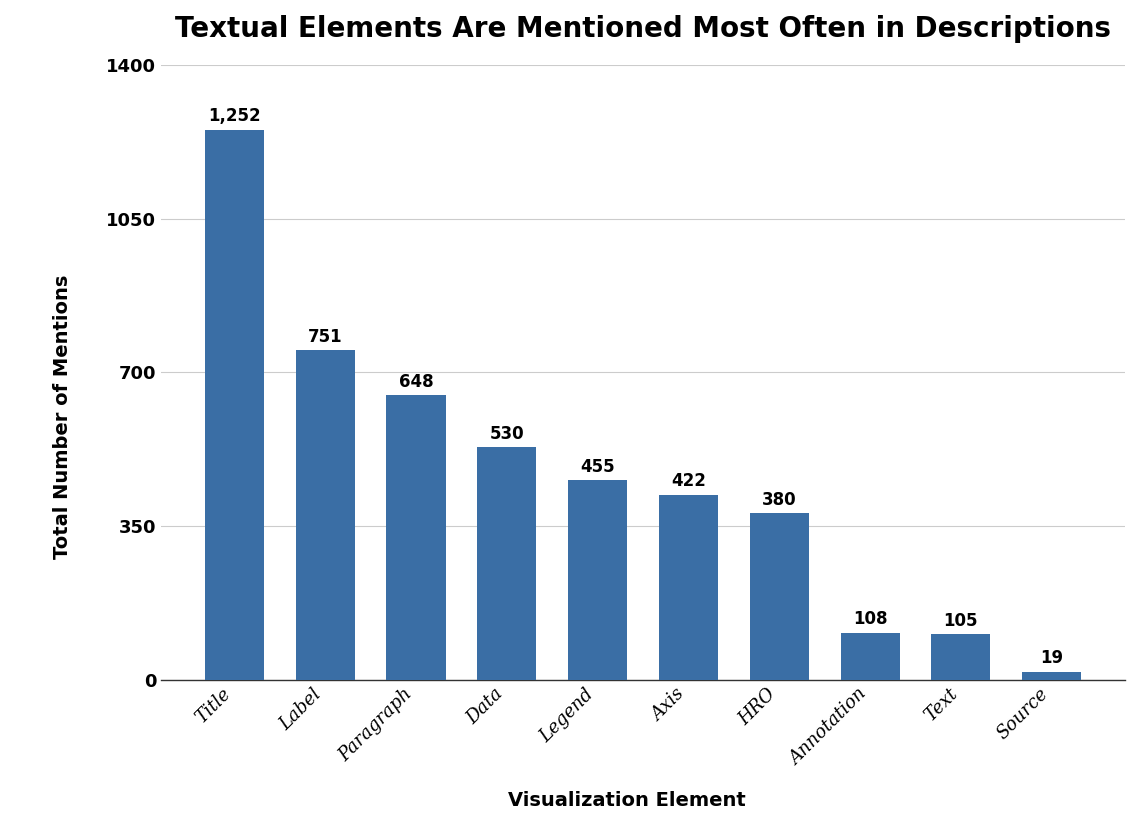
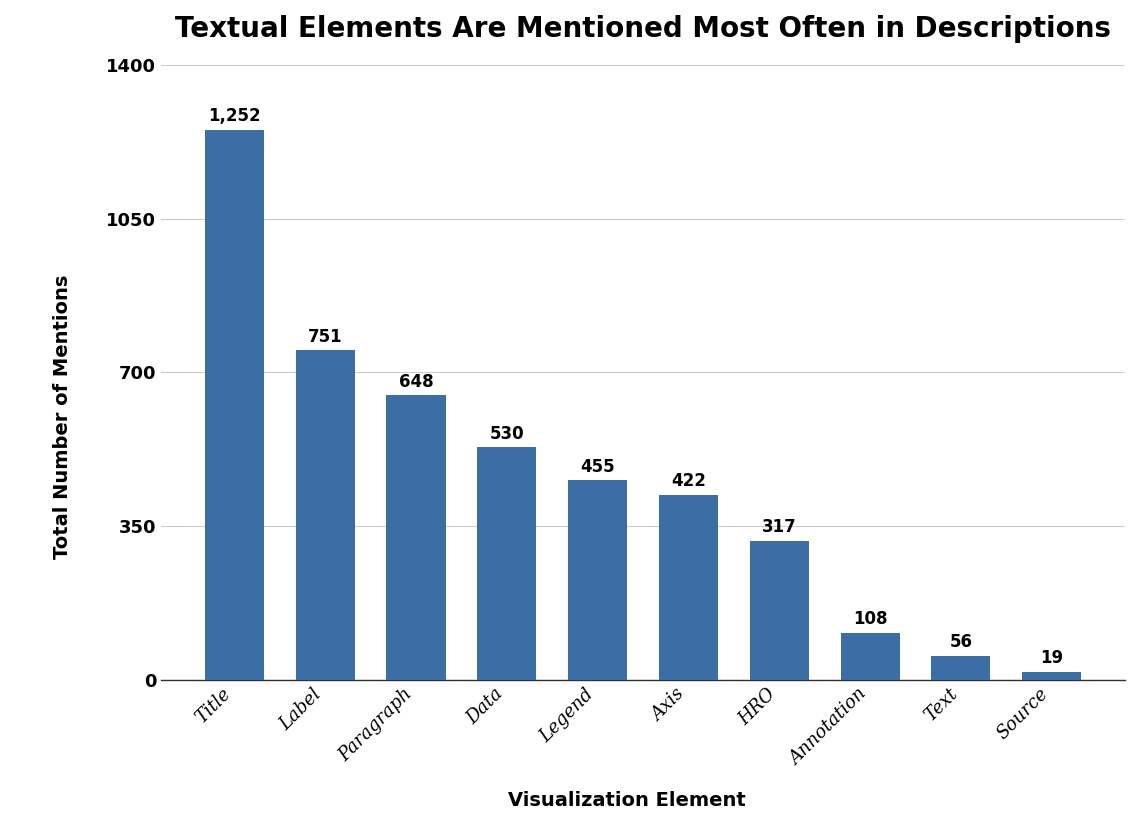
HRO: 380 -> 317
Text: 105 -> 56
